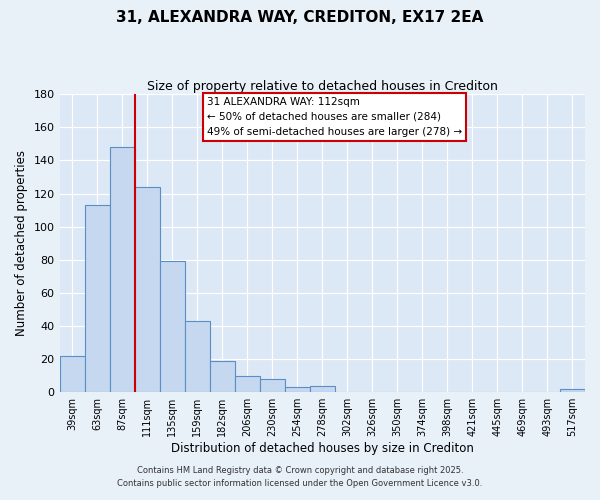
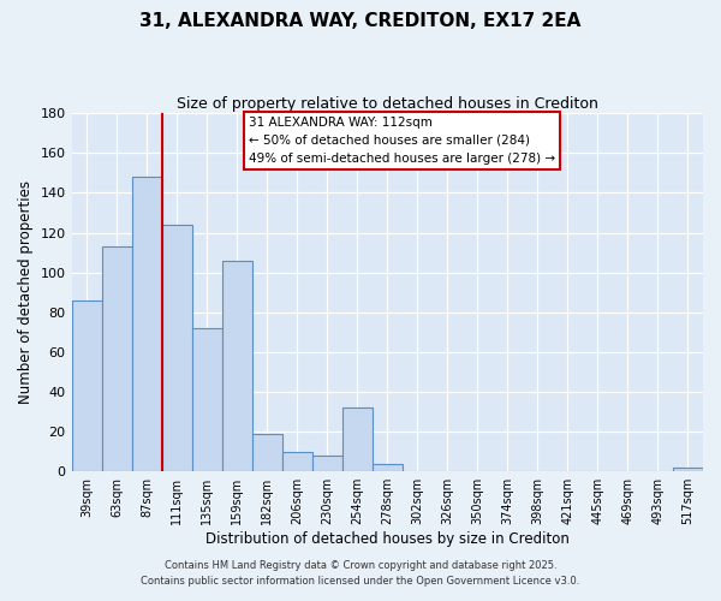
39sqm: 22 -> 86
135sqm: 79 -> 72
159sqm: 43 -> 106
254sqm: 3 -> 32
